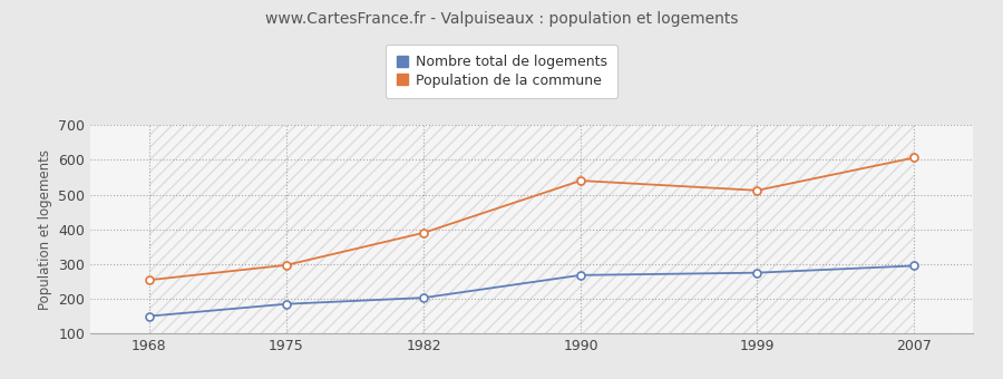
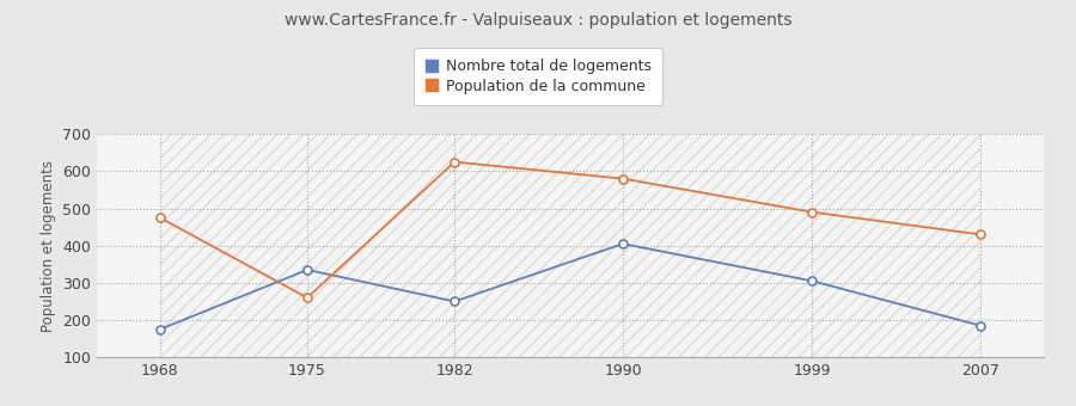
Nombre total de logements/1968: 150 -> 175
Population de la commune/1968: 254 -> 475
Nombre total de logements/1975: 185 -> 335
Population de la commune/1975: 297 -> 260
Nombre total de logements/1982: 203 -> 250
Population de la commune/1982: 390 -> 625
Nombre total de logements/1990: 268 -> 405
Population de la commune/1990: 540 -> 580
Nombre total de logements/1999: 275 -> 305
Population de la commune/1999: 512 -> 490
Nombre total de logements/2007: 295 -> 185
Population de la commune/2007: 606 -> 430
